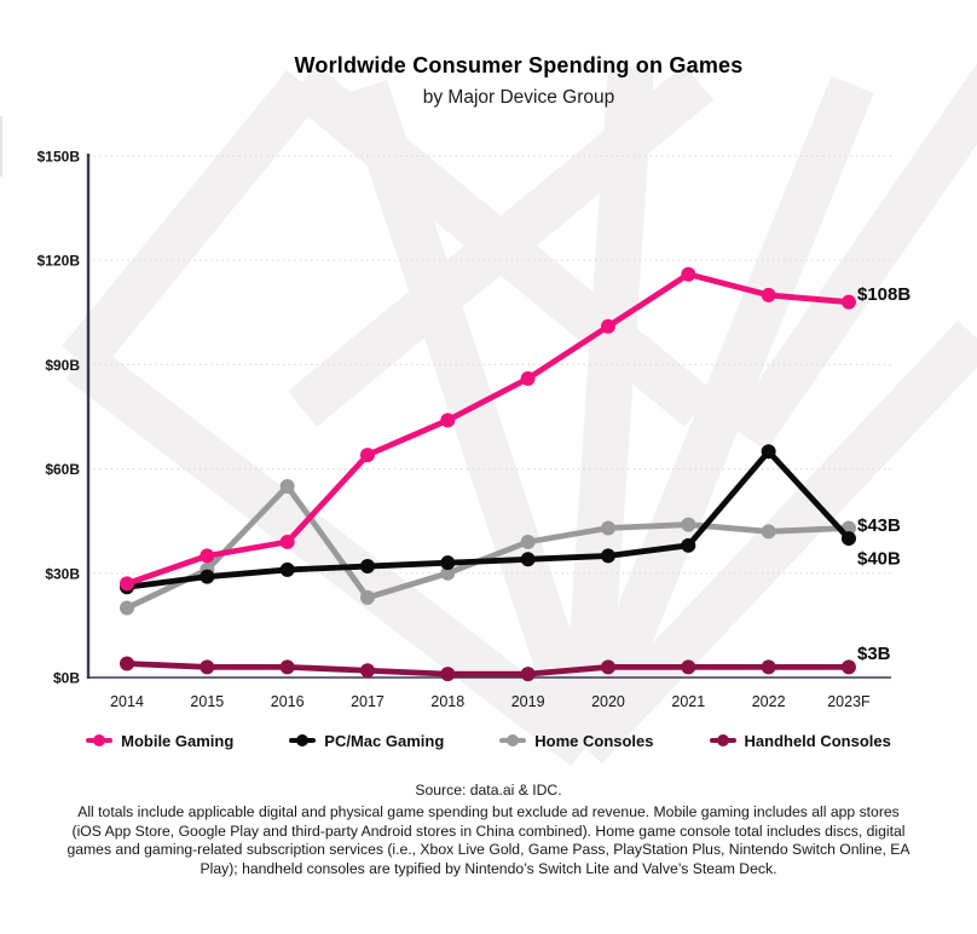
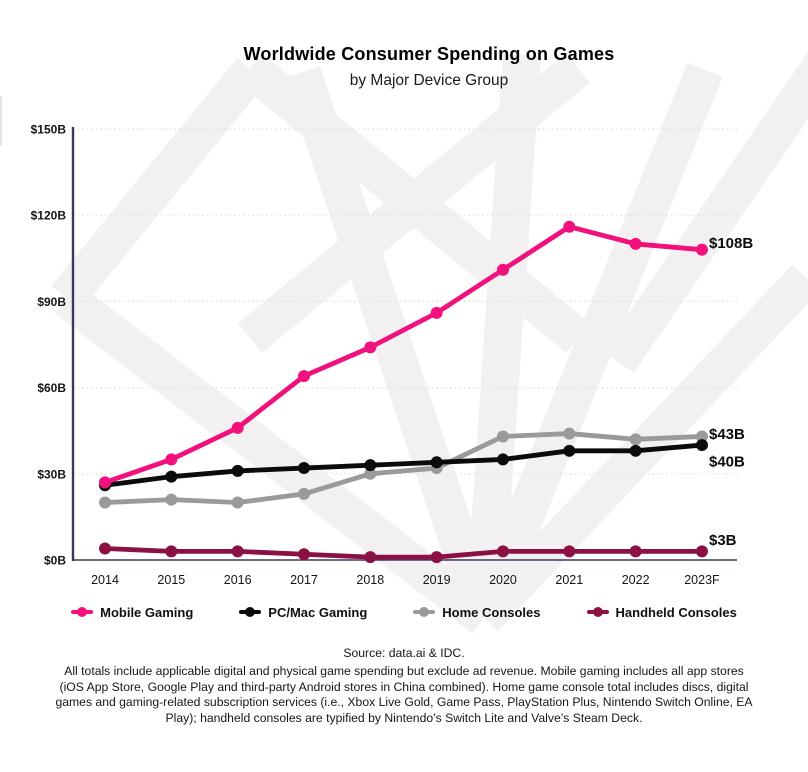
Home Consoles/2015: $31B -> $21B
Mobile Gaming/2016: $39B -> $46B
Home Consoles/2016: $55B -> $20B
Home Consoles/2019: $39B -> $32B
PC/Mac Gaming/2022: $65B -> $38B
